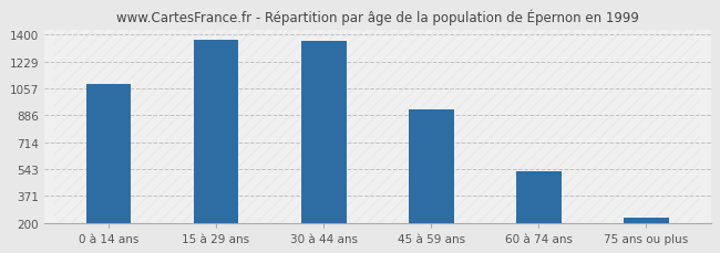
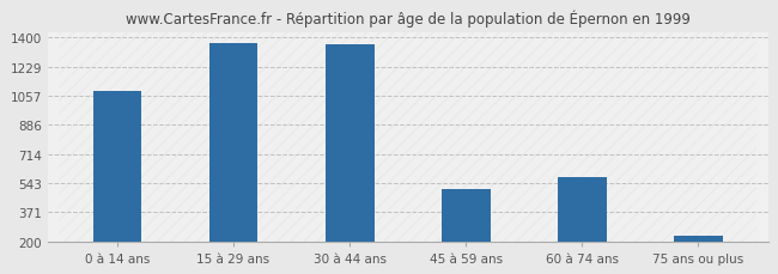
45 à 59 ans: 920 -> 510
60 à 74 ans: 530 -> 580
